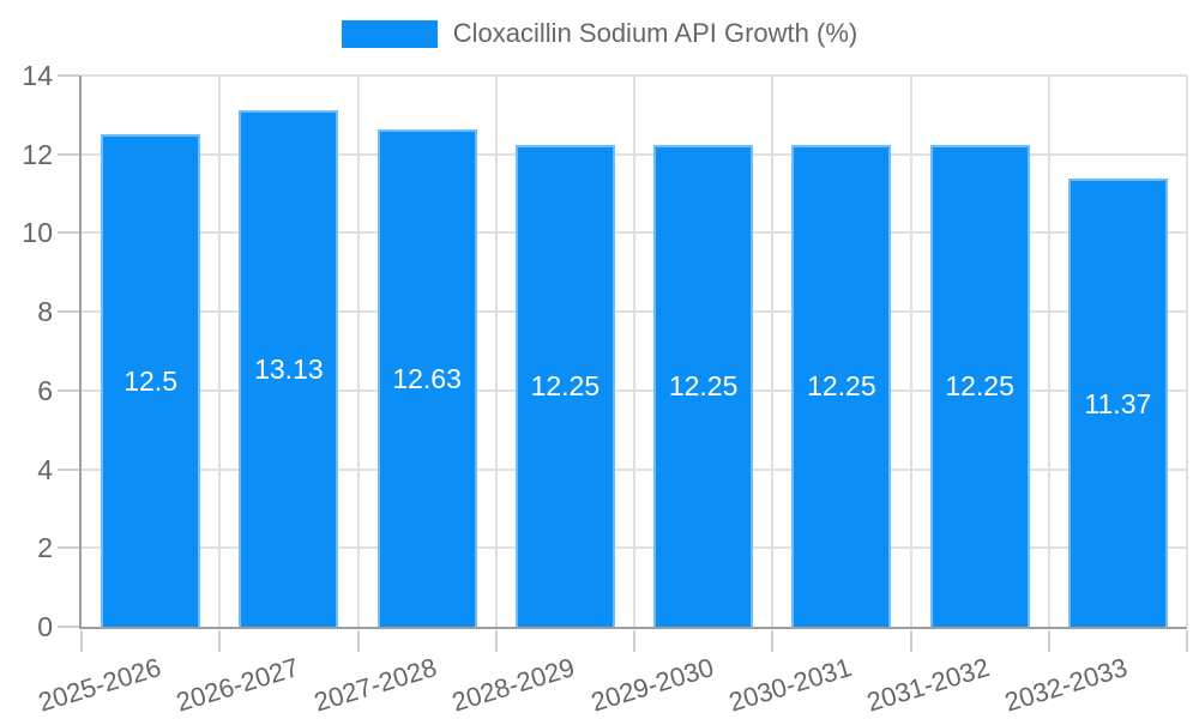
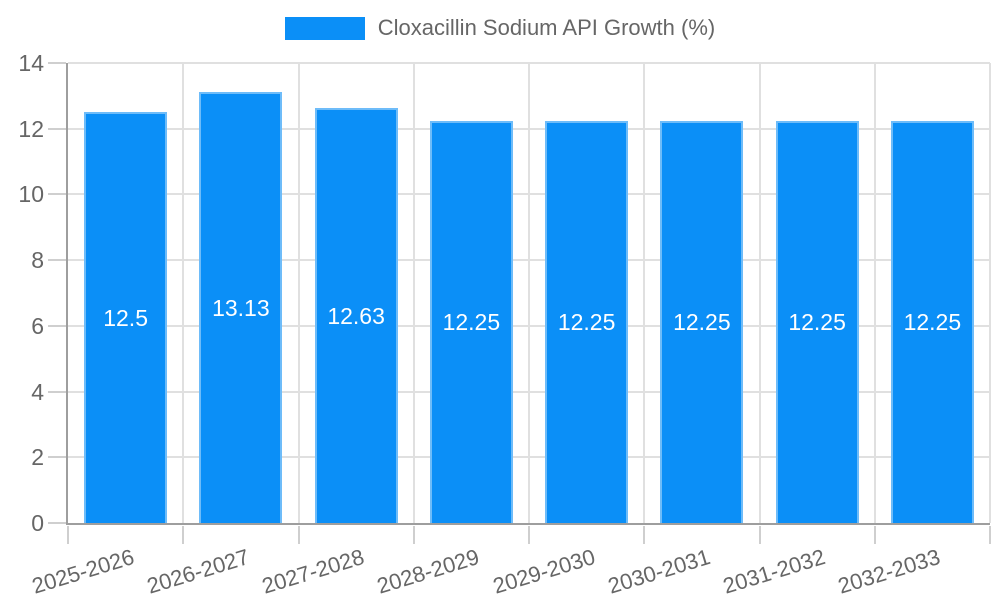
2032-2033: 11.37 -> 12.25
